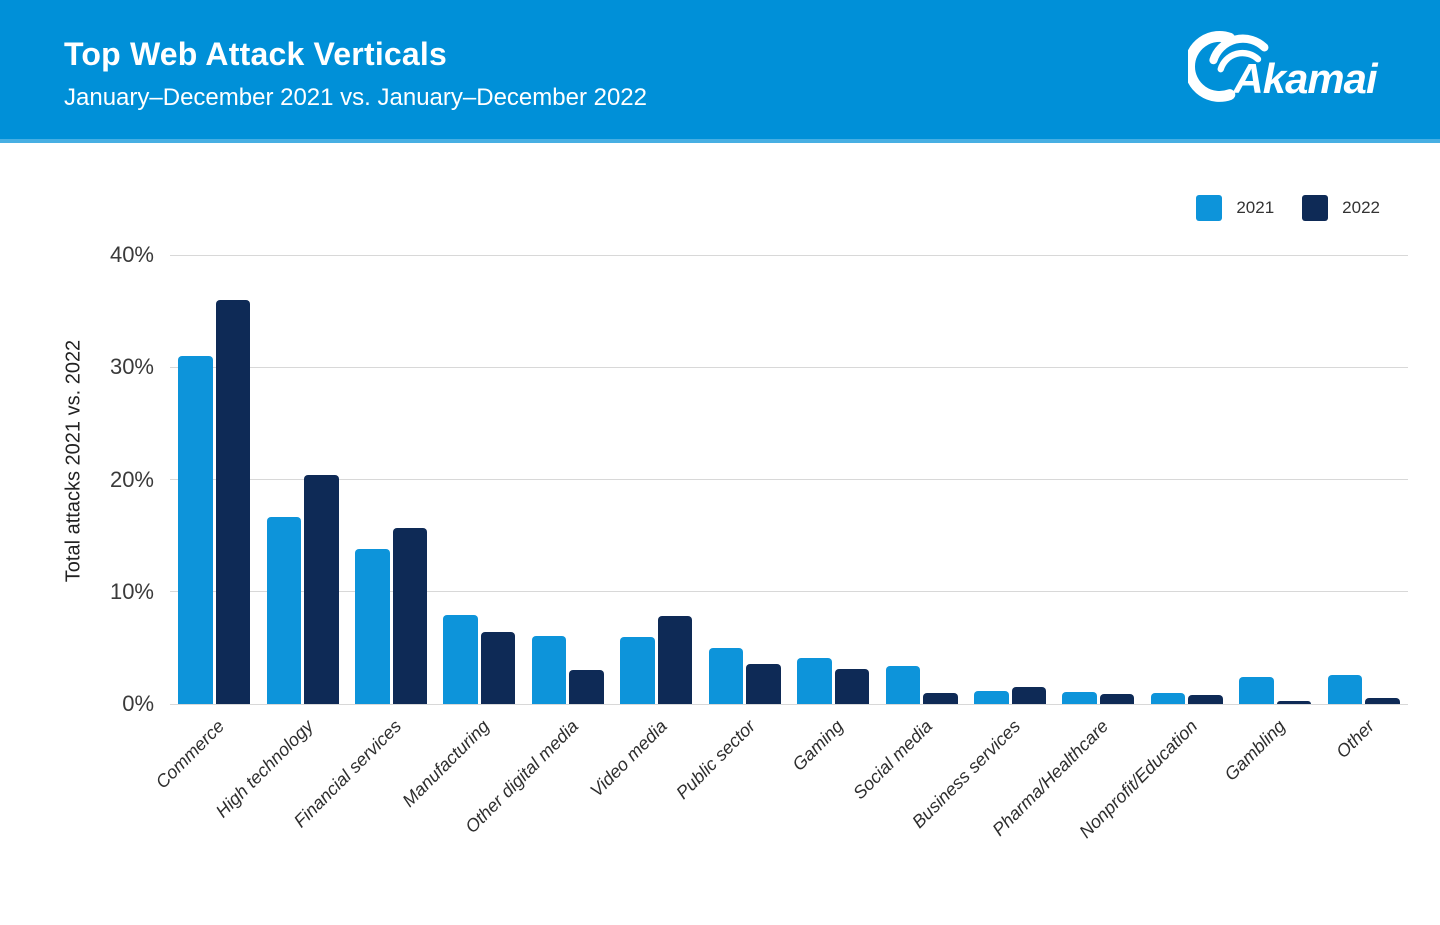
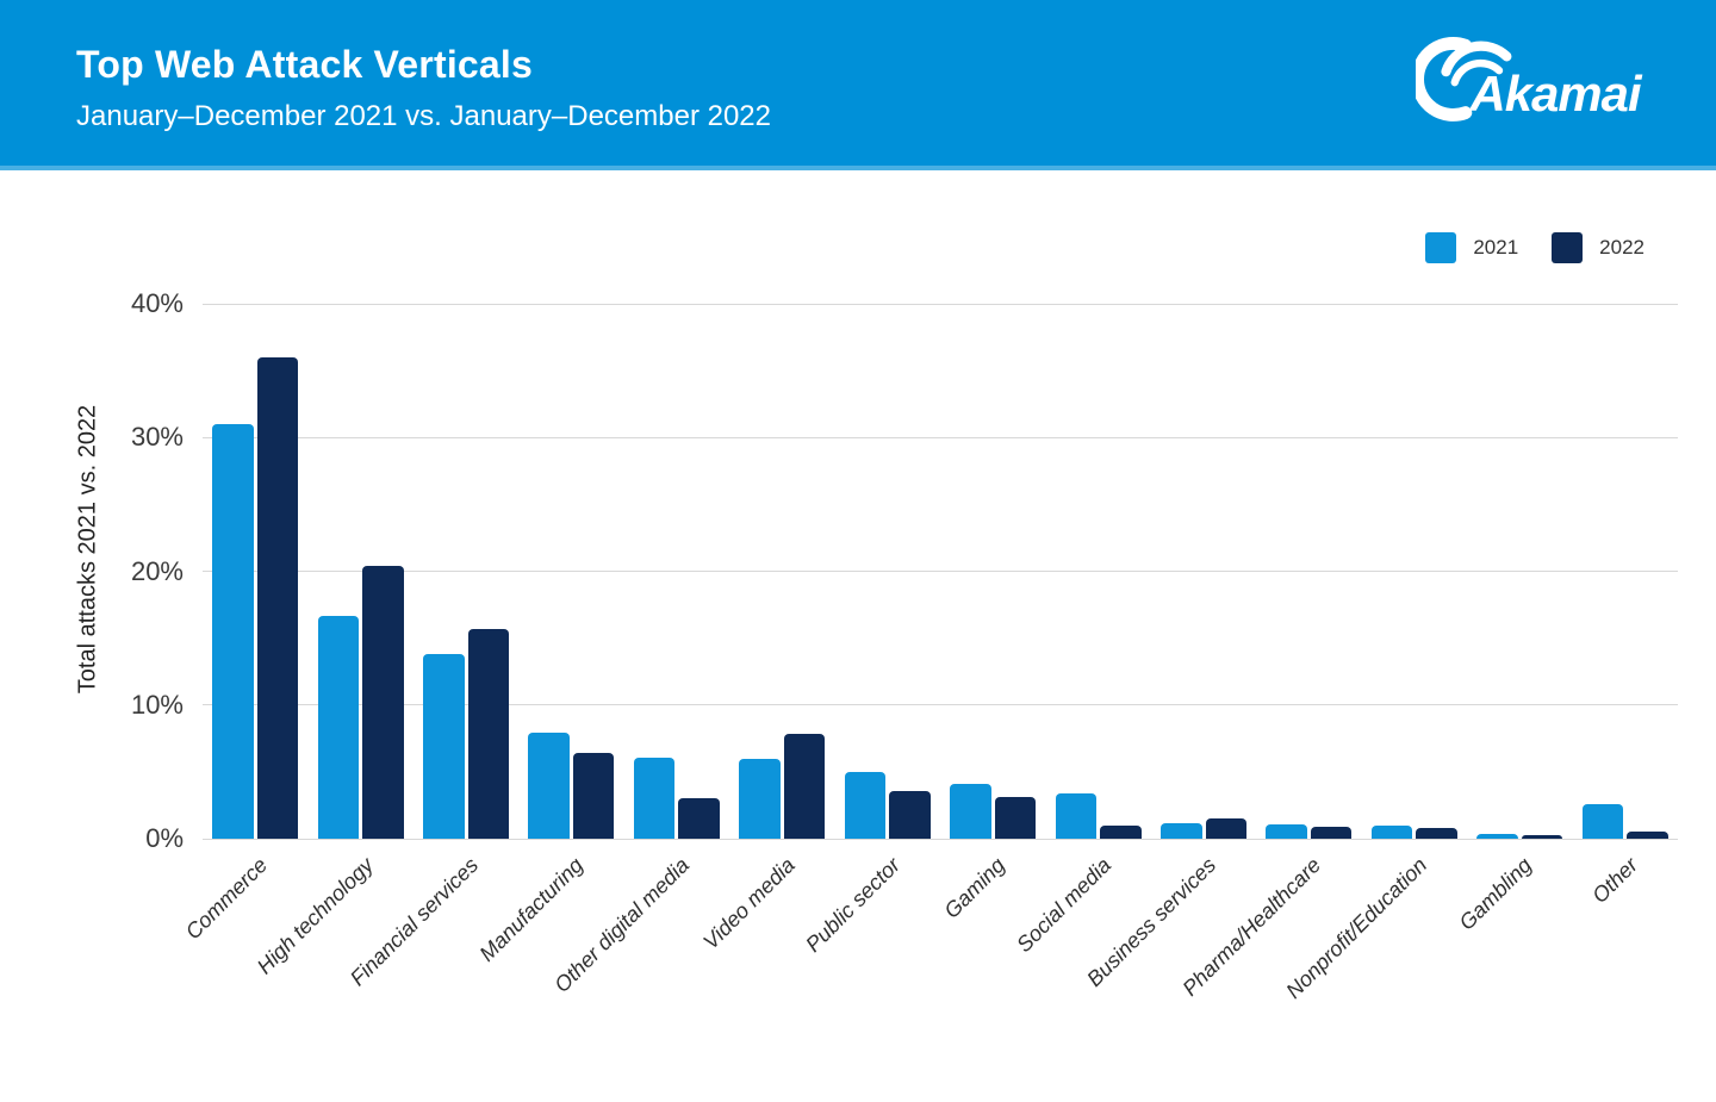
2021/Gambling: 2.4% -> 0.4%
